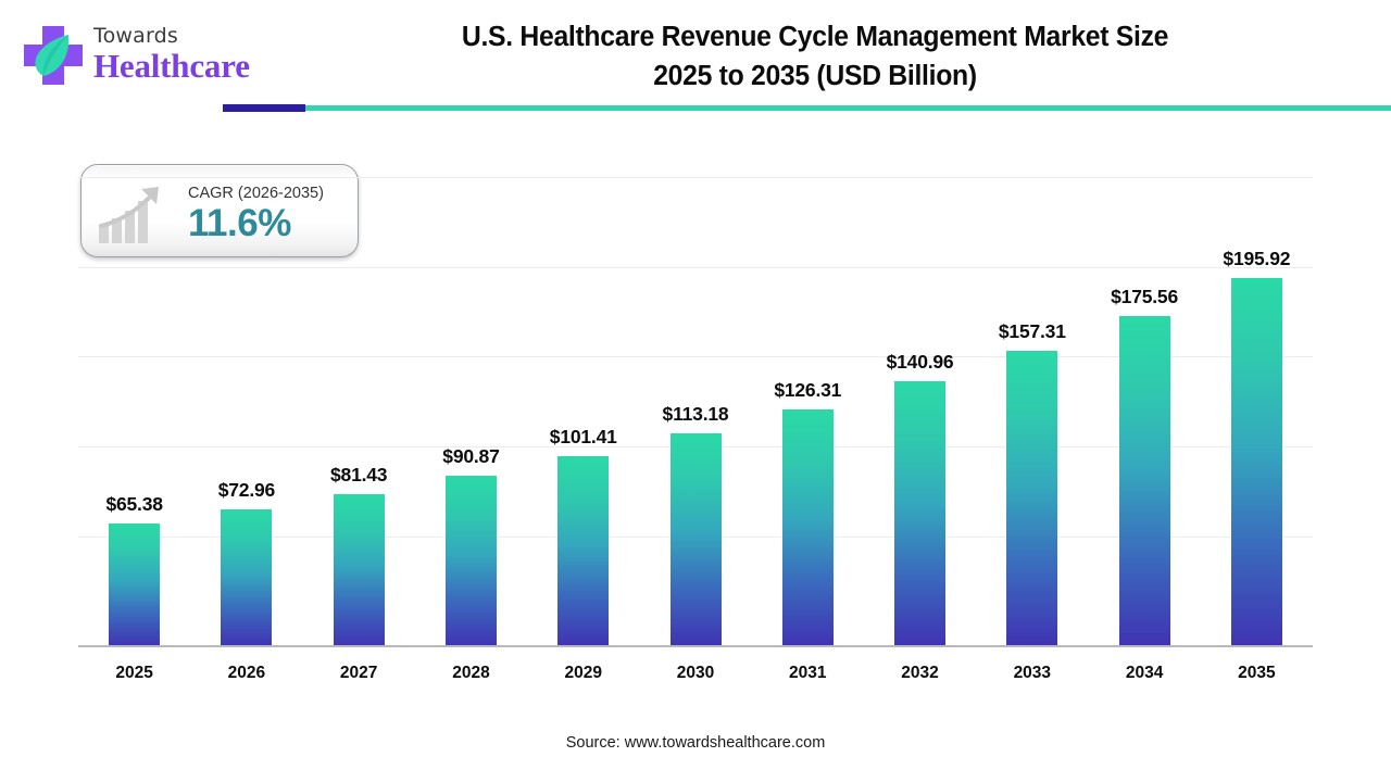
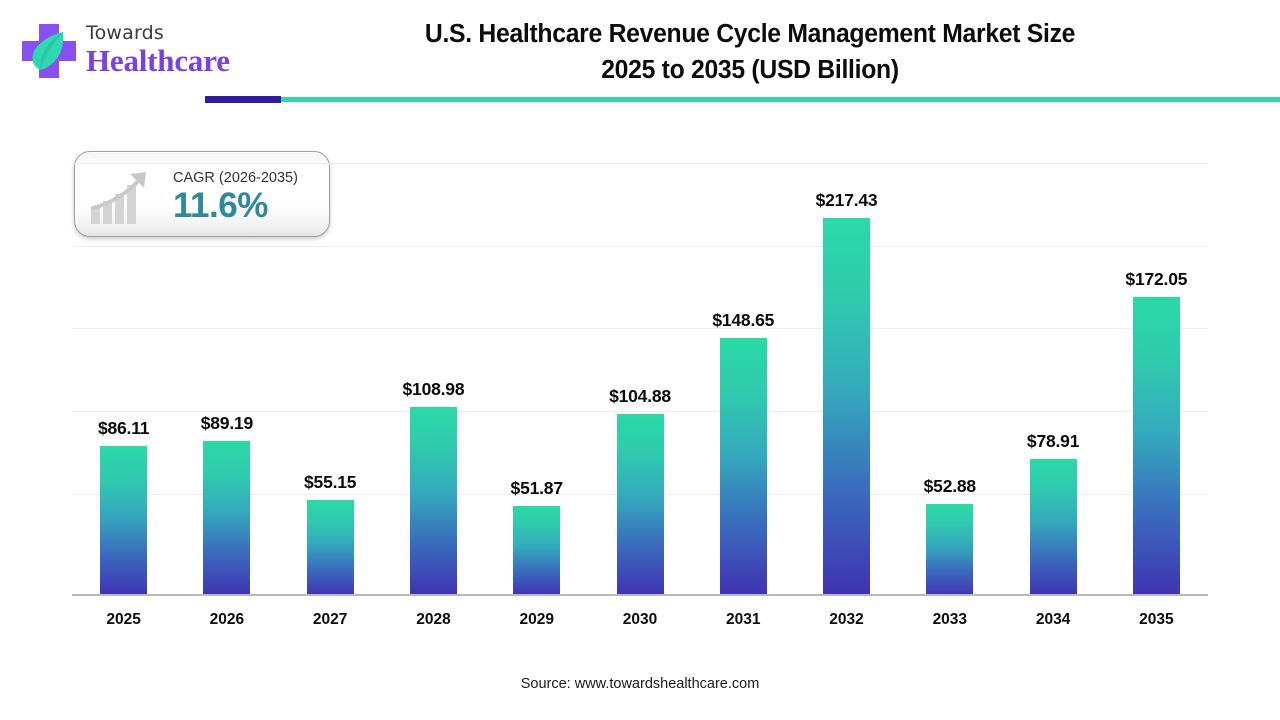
2025: $65.38 -> $86.11
2026: $72.96 -> $89.19
2027: $81.43 -> $55.15
2028: $90.87 -> $108.98
2029: $101.41 -> $51.87
2030: $113.18 -> $104.88
2031: $126.31 -> $148.65
2032: $140.96 -> $217.43
2033: $157.31 -> $52.88
2034: $175.56 -> $78.91
2035: $195.92 -> $172.05
